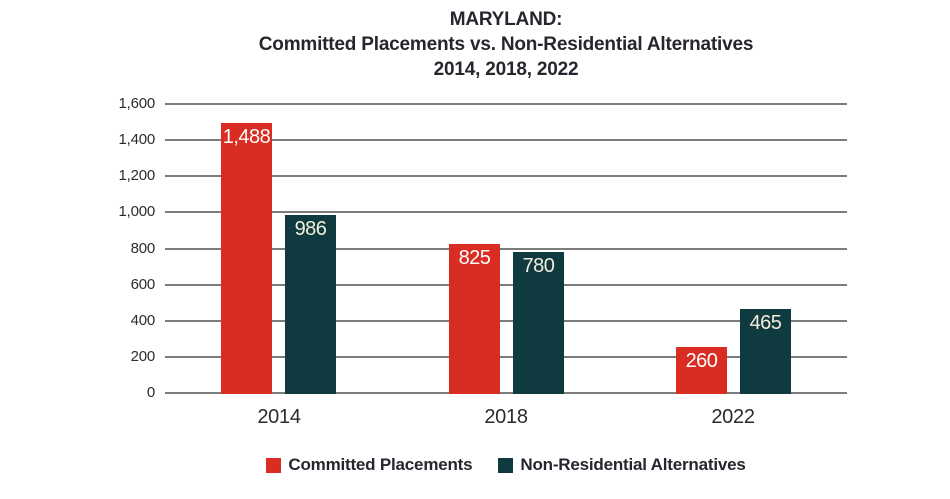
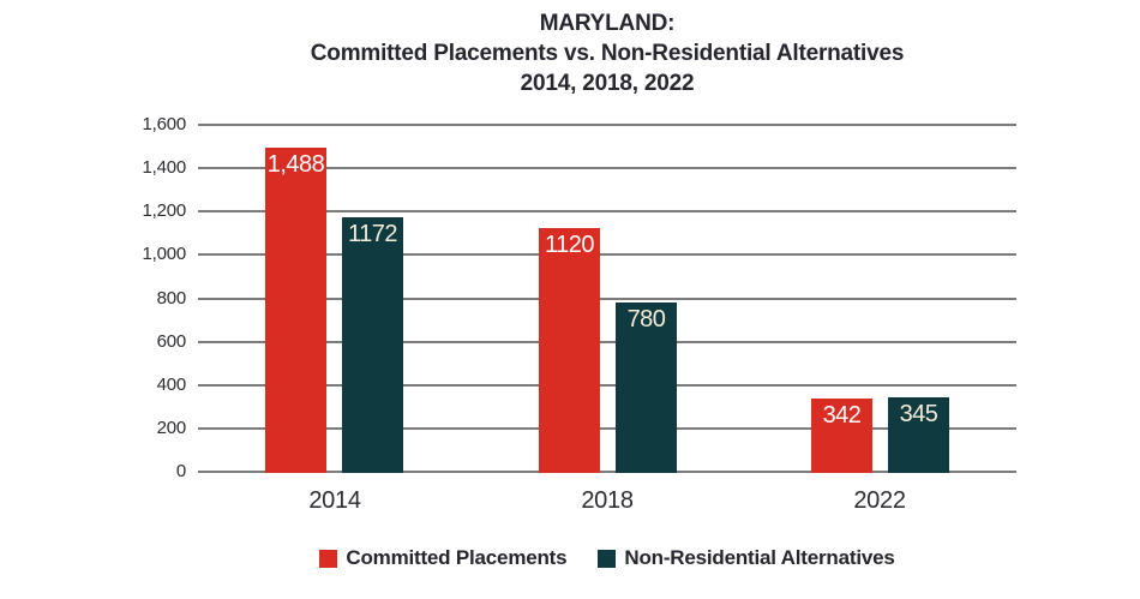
Non-Residential Alternatives/2014: 986 -> 1172
Committed Placements/2018: 825 -> 1120
Committed Placements/2022: 260 -> 342
Non-Residential Alternatives/2022: 465 -> 345
